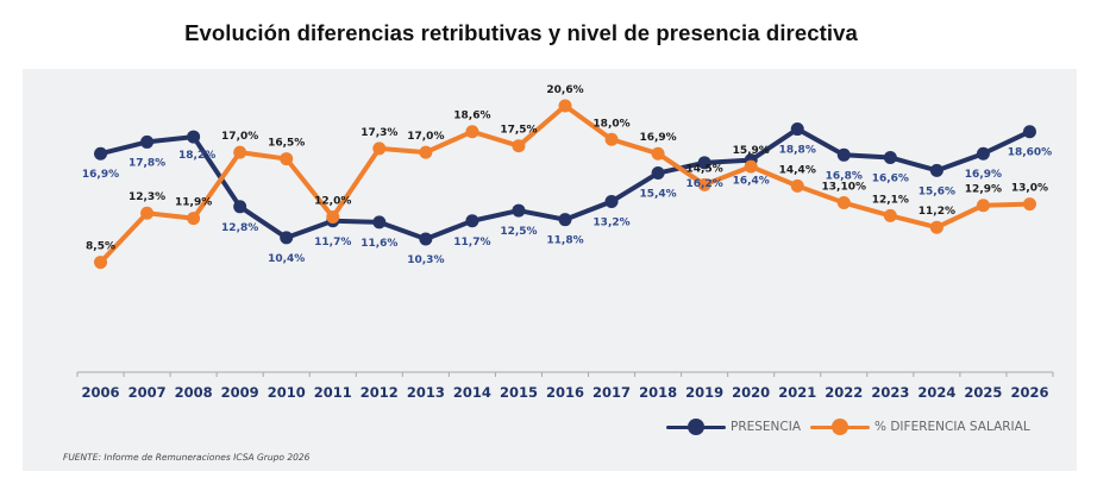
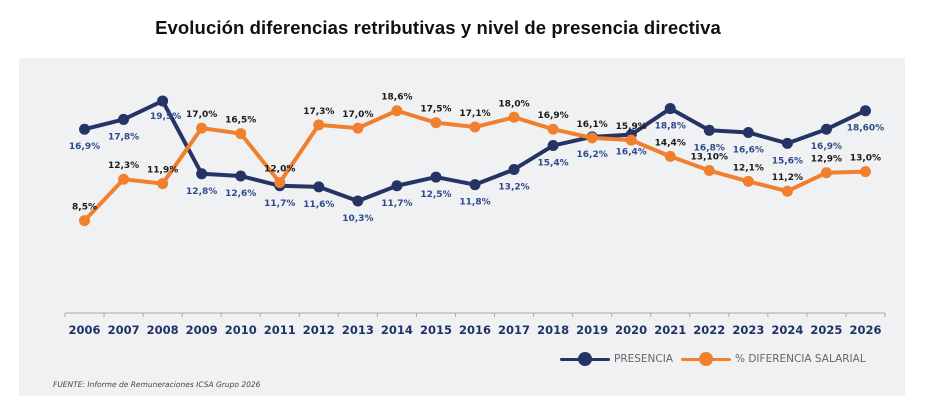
PRESENCIA/2008: 18,2% -> 19,5%
PRESENCIA/2010: 10,4% -> 12,6%
% DIFERENCIA SALARIAL/2016: 20,6% -> 17,1%
% DIFERENCIA SALARIAL/2019: 14,5% -> 16,1%
